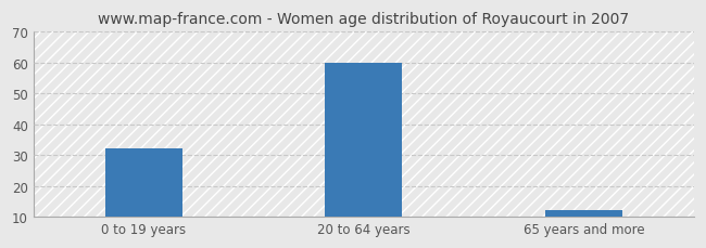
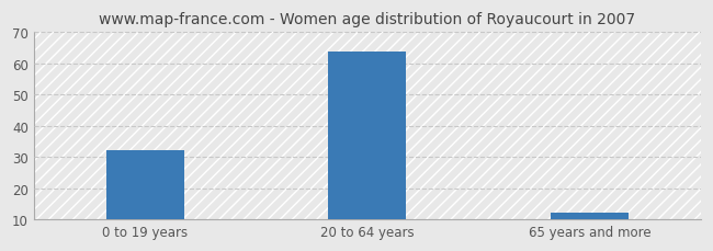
20 to 64 years: 60 -> 64
